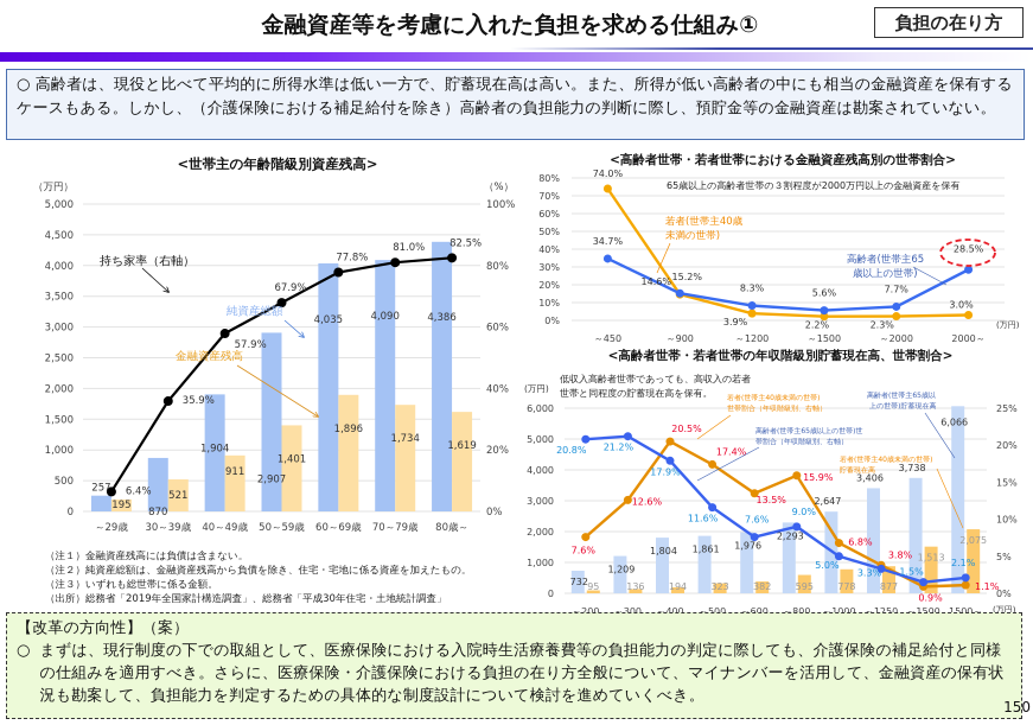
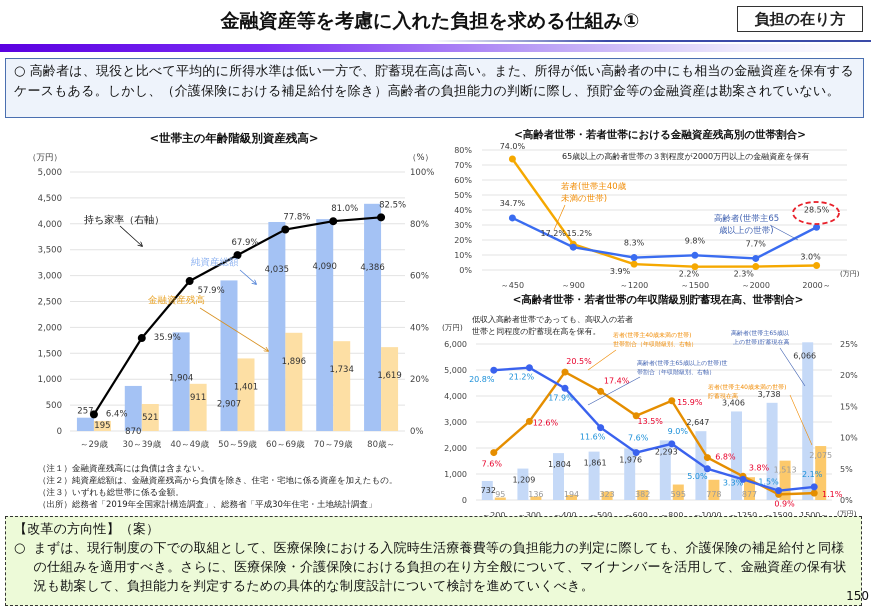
<高齢者世帯・若者世帯における金融資産残高別の世帯割合>/若者(世帯主40歳未満の世帯)/～900: 14.6% -> 17.2%
<高齢者世帯・若者世帯における金融資産残高別の世帯割合>/高齢者(世帯主65歳以上の世帯)/～1500: 5.6% -> 9.8%
